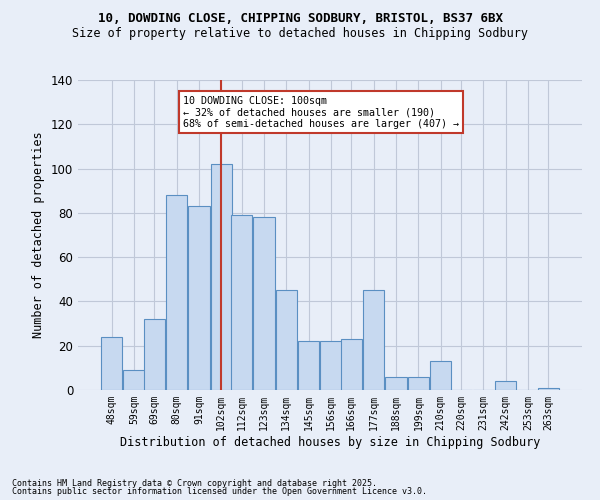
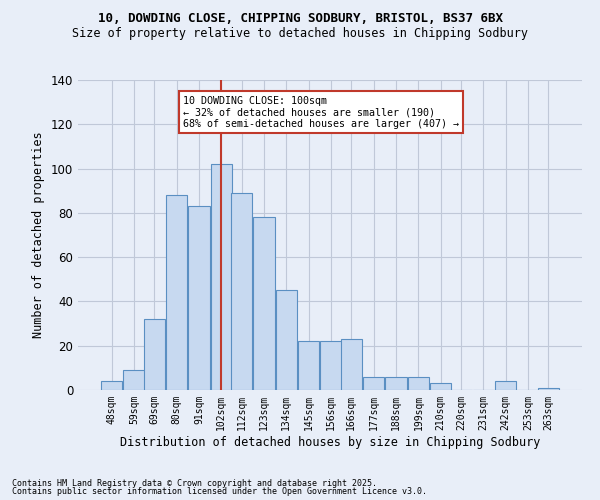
48sqm: 24 -> 4
112sqm: 79 -> 89
177sqm: 45 -> 6
210sqm: 13 -> 3
